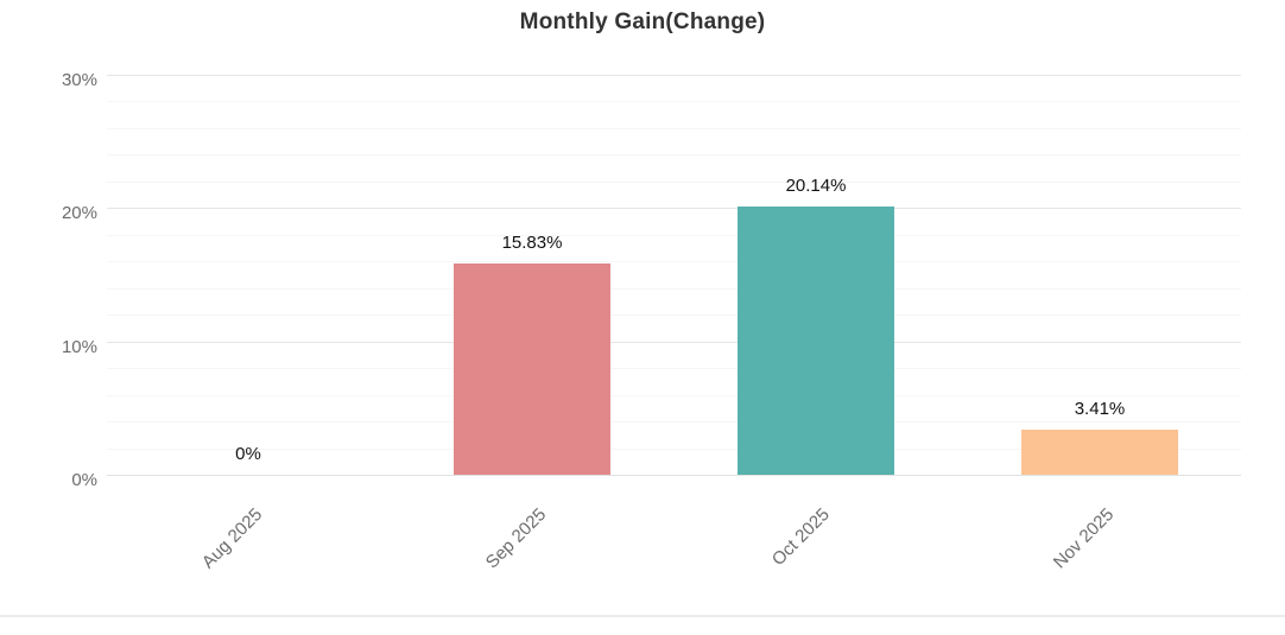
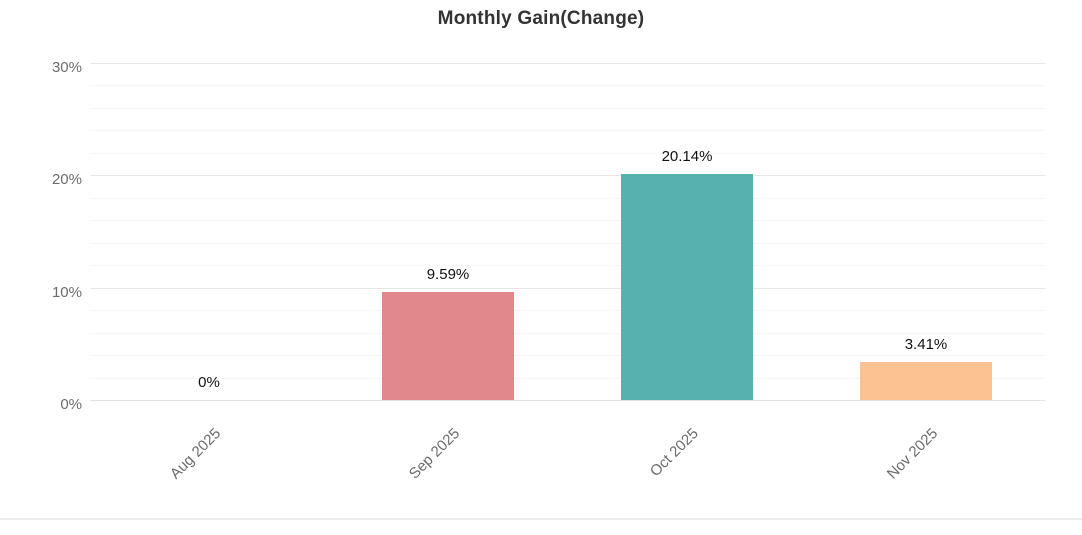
Sep 2025: 15.83% -> 9.59%
